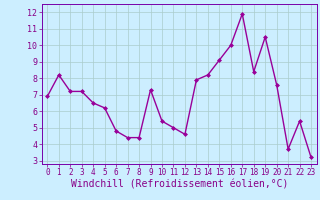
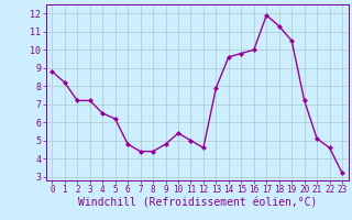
0: 6.9 -> 8.8
9: 7.3 -> 4.8
14: 8.2 -> 9.6
15: 9.1 -> 9.8
18: 8.4 -> 11.3
20: 7.6 -> 7.2
21: 3.7 -> 5.1
22: 5.4 -> 4.6
